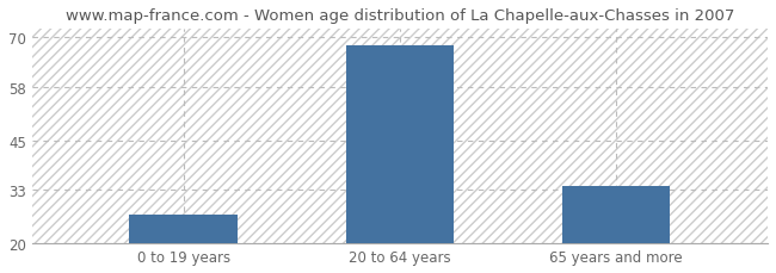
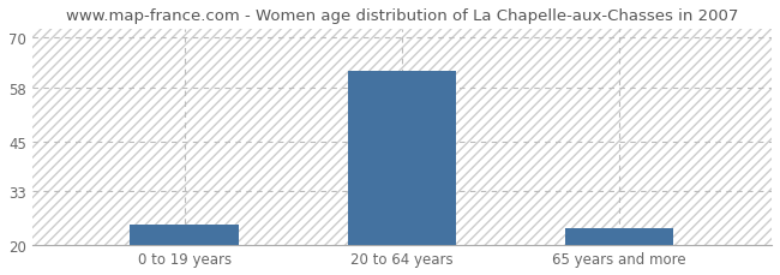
0 to 19 years: 27 -> 25
20 to 64 years: 68 -> 62
65 years and more: 34 -> 24
